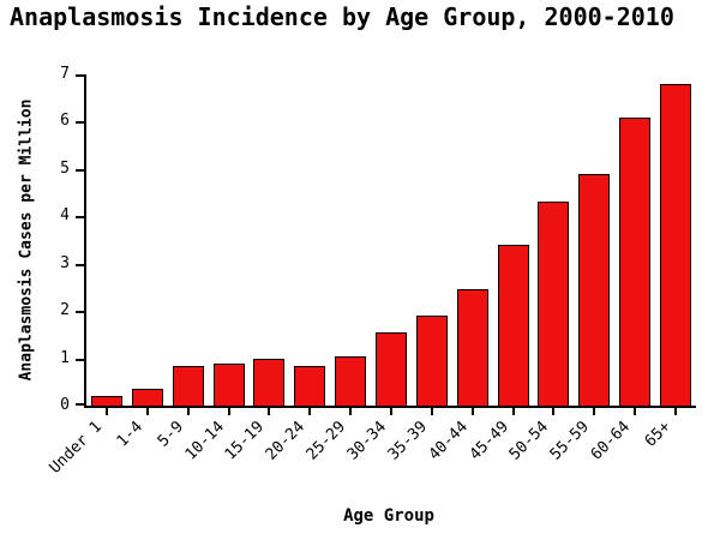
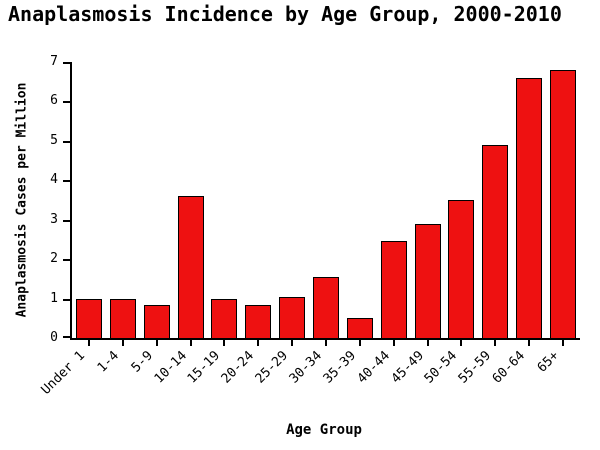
Under 1: 0.2 -> 1.0
1-4: 0.3 -> 1.0
10-14: 0.9 -> 3.6
35-39: 1.9 -> 0.5
45-49: 3.4 -> 2.9
50-54: 4.3 -> 3.5
60-64: 6.1 -> 6.6
